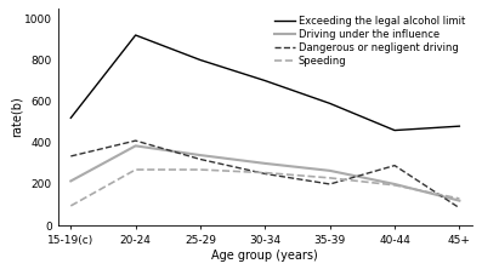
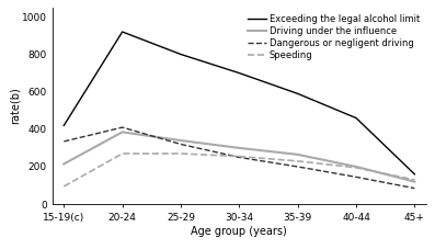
Exceeding the legal alcohol limit/15-19(c): 520 -> 420
Dangerous or negligent driving/40-44: 290 -> 140
Exceeding the legal alcohol limit/45+: 480 -> 160
